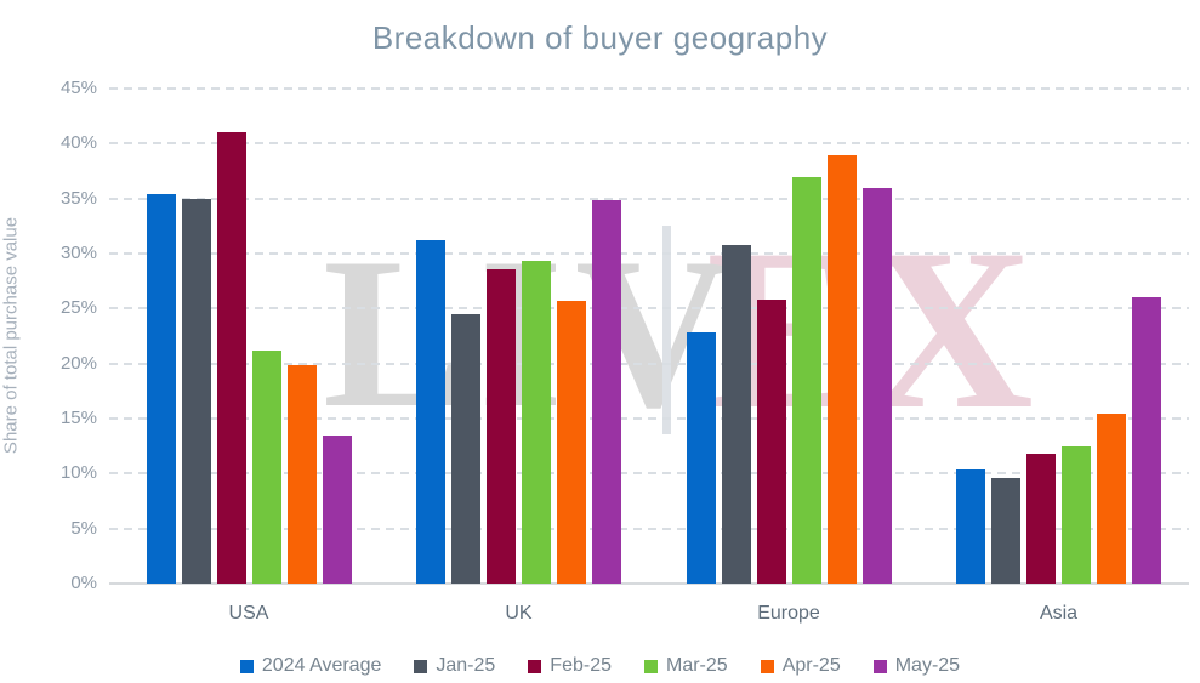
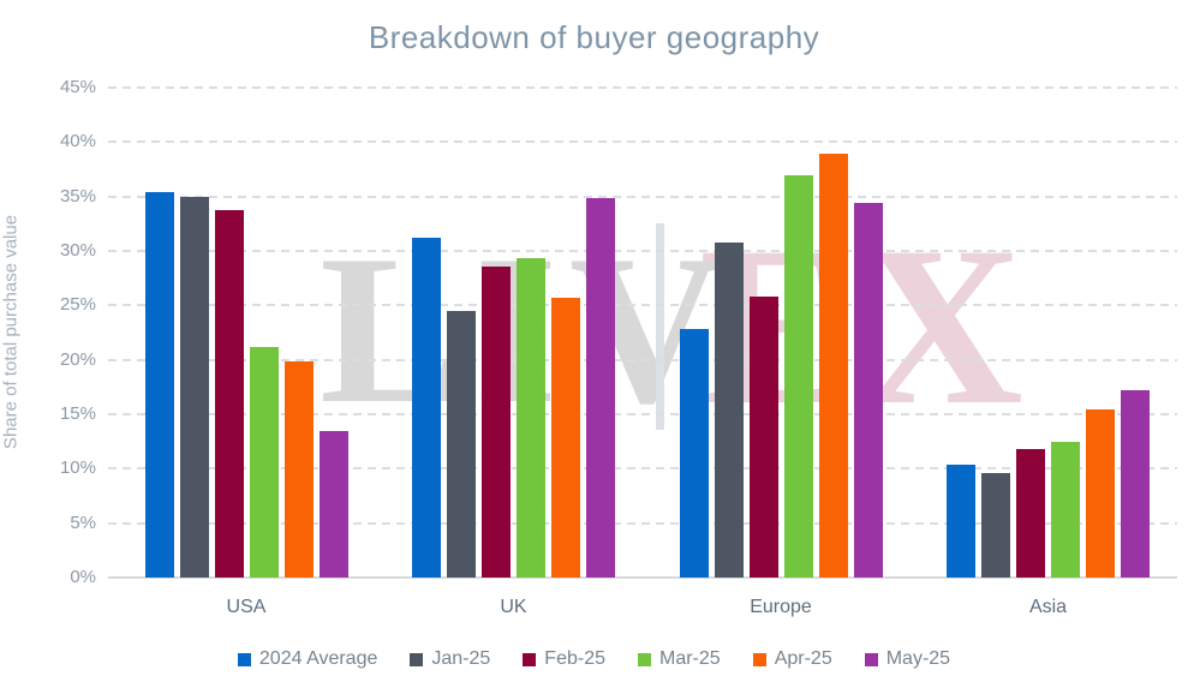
Feb-25/USA: 41% -> 34%
May-25/Europe: 36% -> 34%
May-25/Asia: 26% -> 17%
